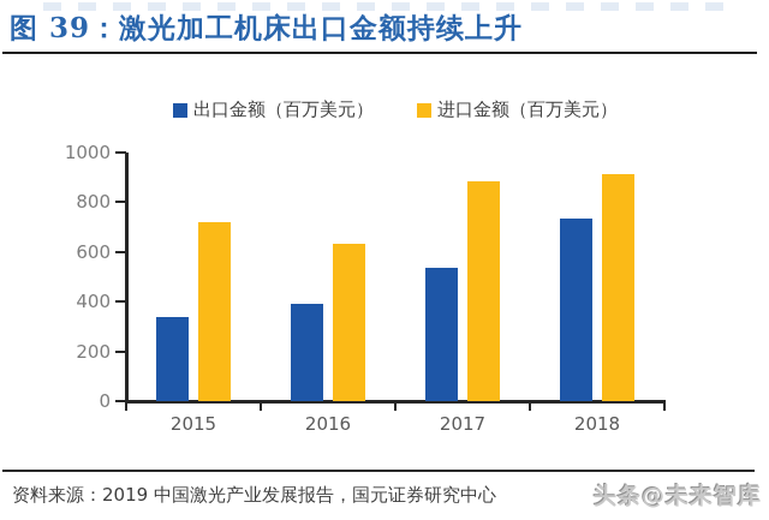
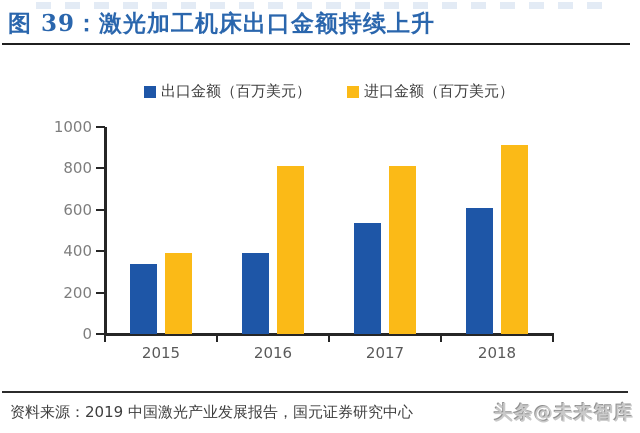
进口金额（百万美元）/2015: 720 -> 390
进口金额（百万美元）/2016: 640 -> 810
进口金额（百万美元）/2017: 880 -> 810
出口金额（百万美元）/2018: 740 -> 610
